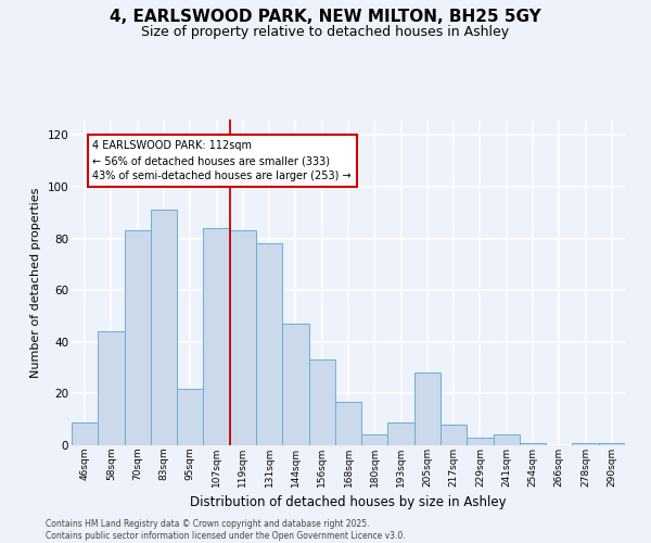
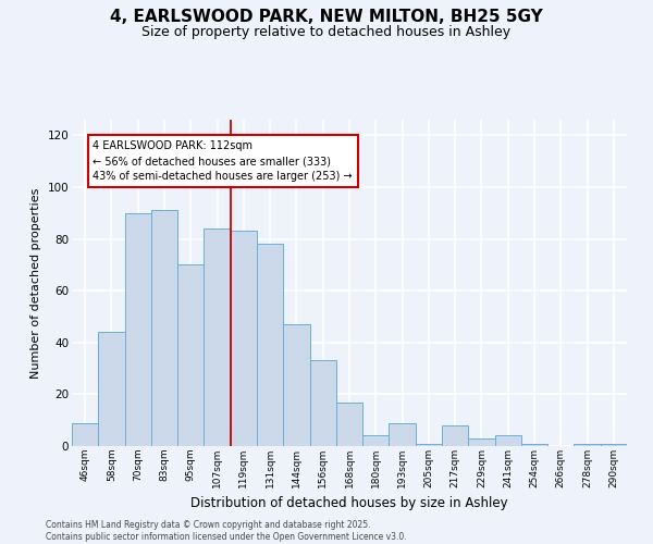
70sqm: 83 -> 90
95sqm: 22 -> 70
205sqm: 28 -> 1
